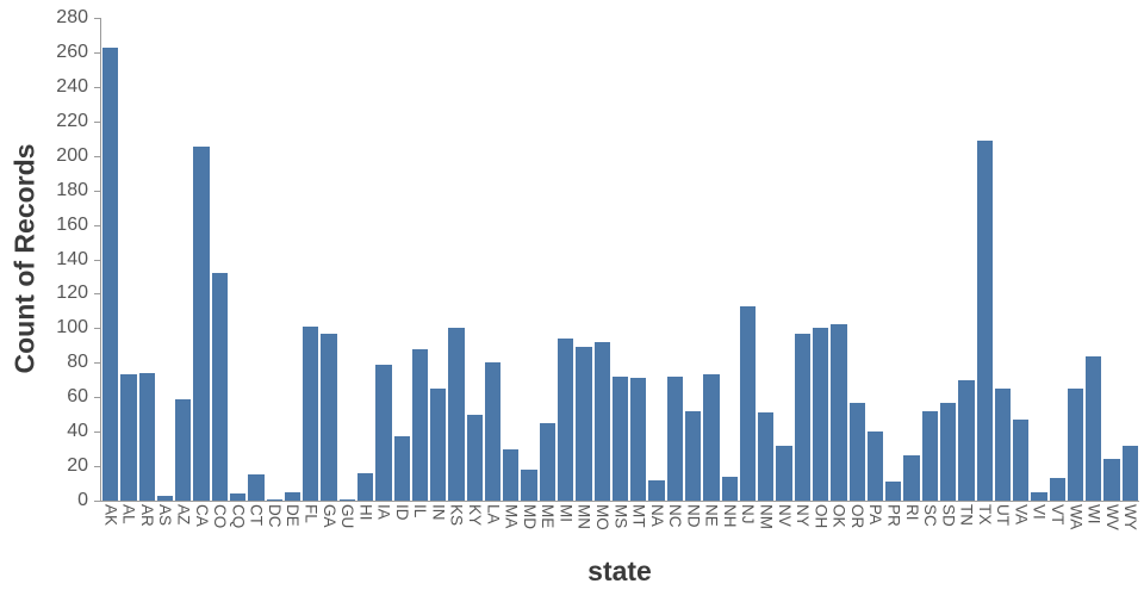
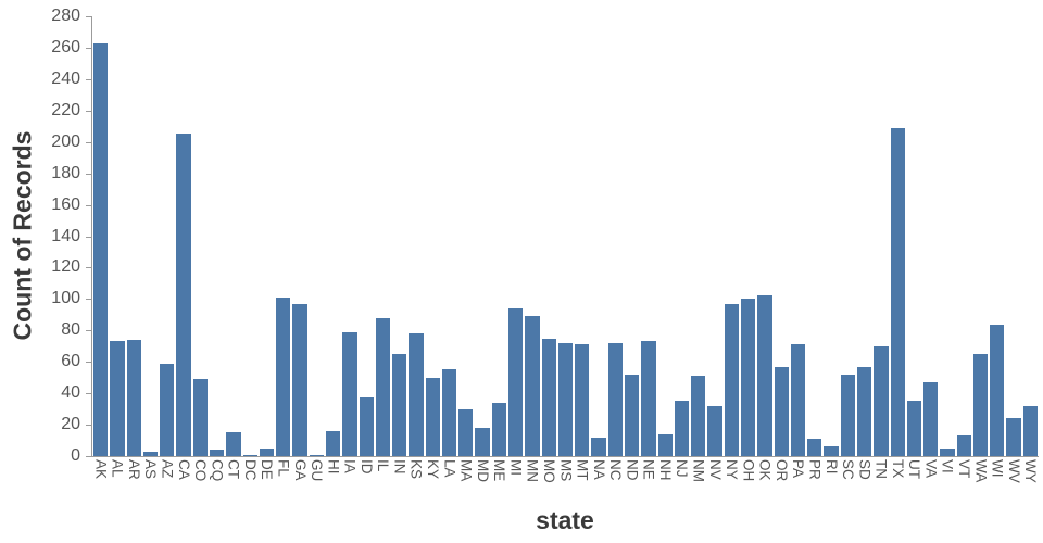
CO: 132 -> 49
KS: 100 -> 78
LA: 80 -> 55
ME: 45 -> 34
MO: 92 -> 75
NJ: 113 -> 35
PA: 40 -> 71
RI: 26 -> 6
UT: 65 -> 35
